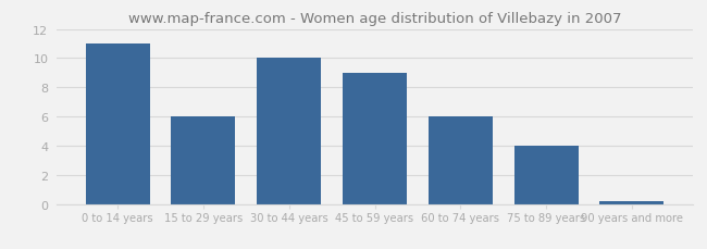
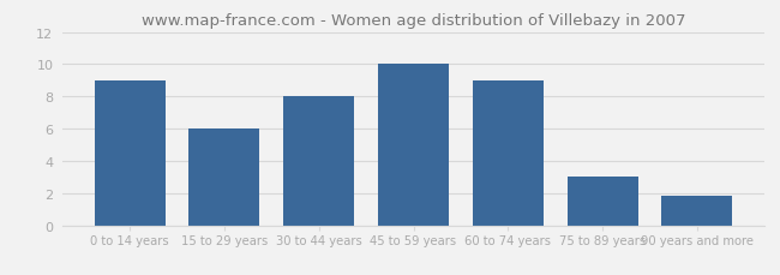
0 to 14 years: 11.0 -> 9.0
30 to 44 years: 10.0 -> 8.0
45 to 59 years: 9.0 -> 10.0
60 to 74 years: 6.0 -> 9.0
75 to 89 years: 4.0 -> 3.0
90 years and more: 0.2 -> 1.8
